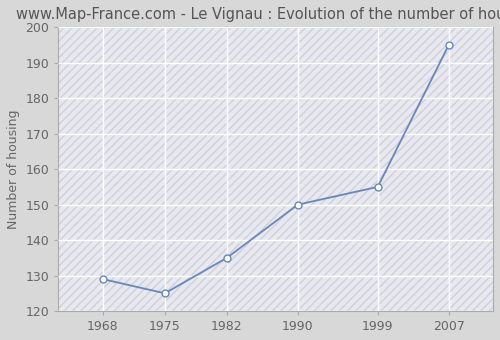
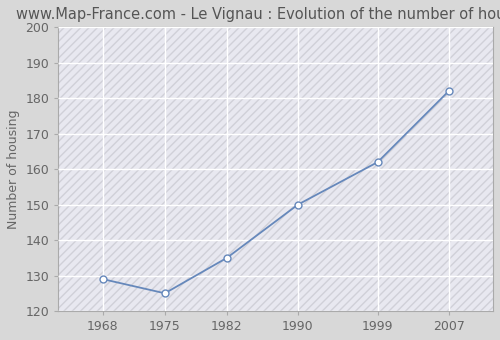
1999: 155 -> 162
2007: 195 -> 182
